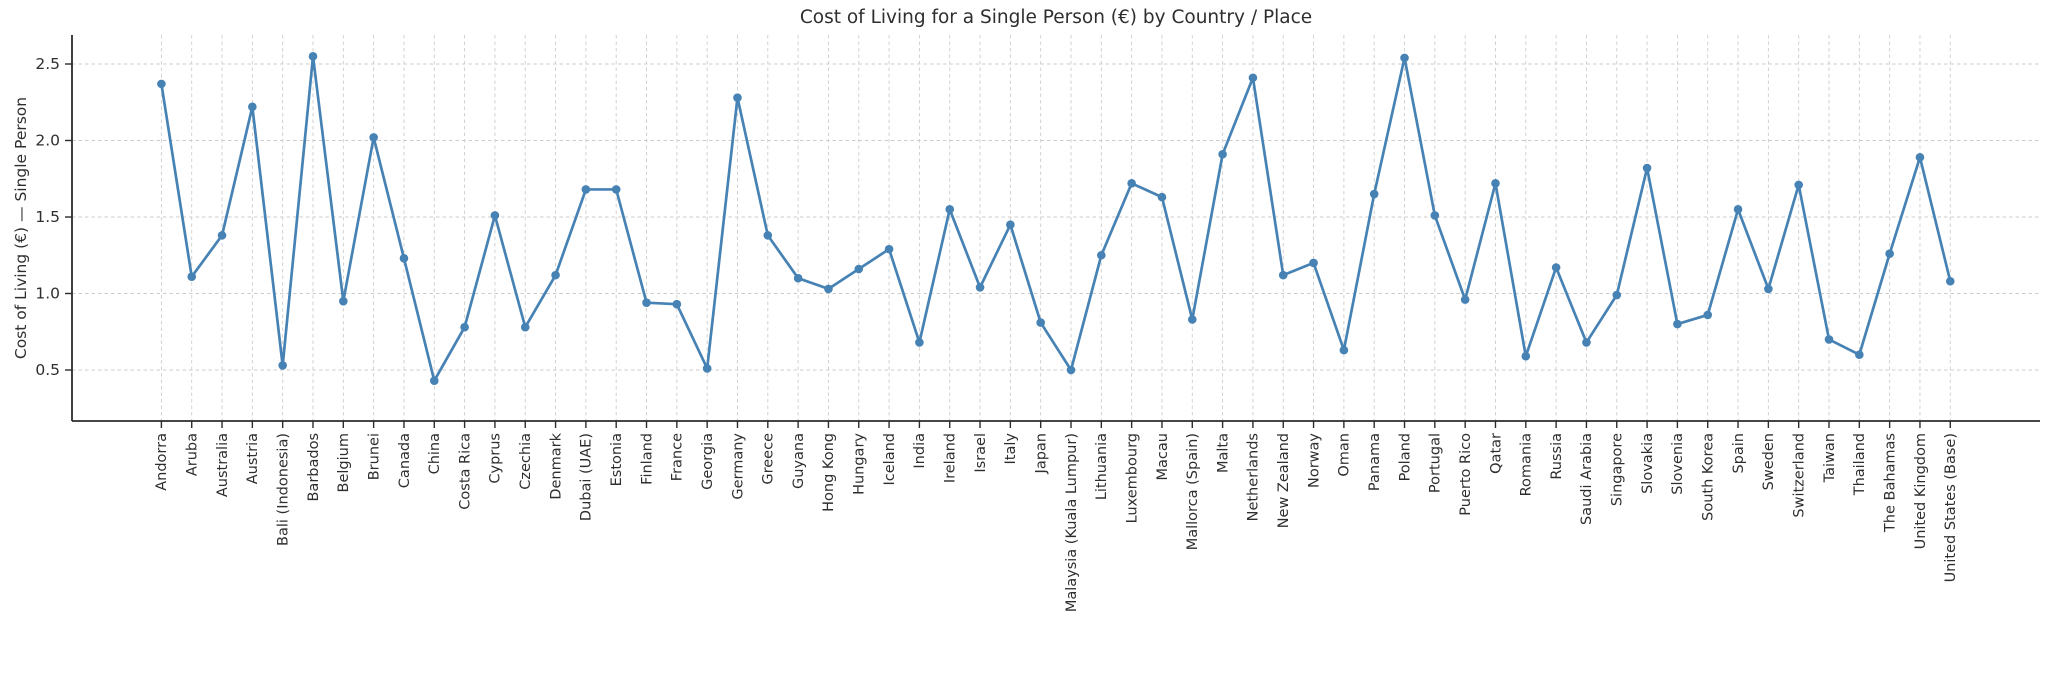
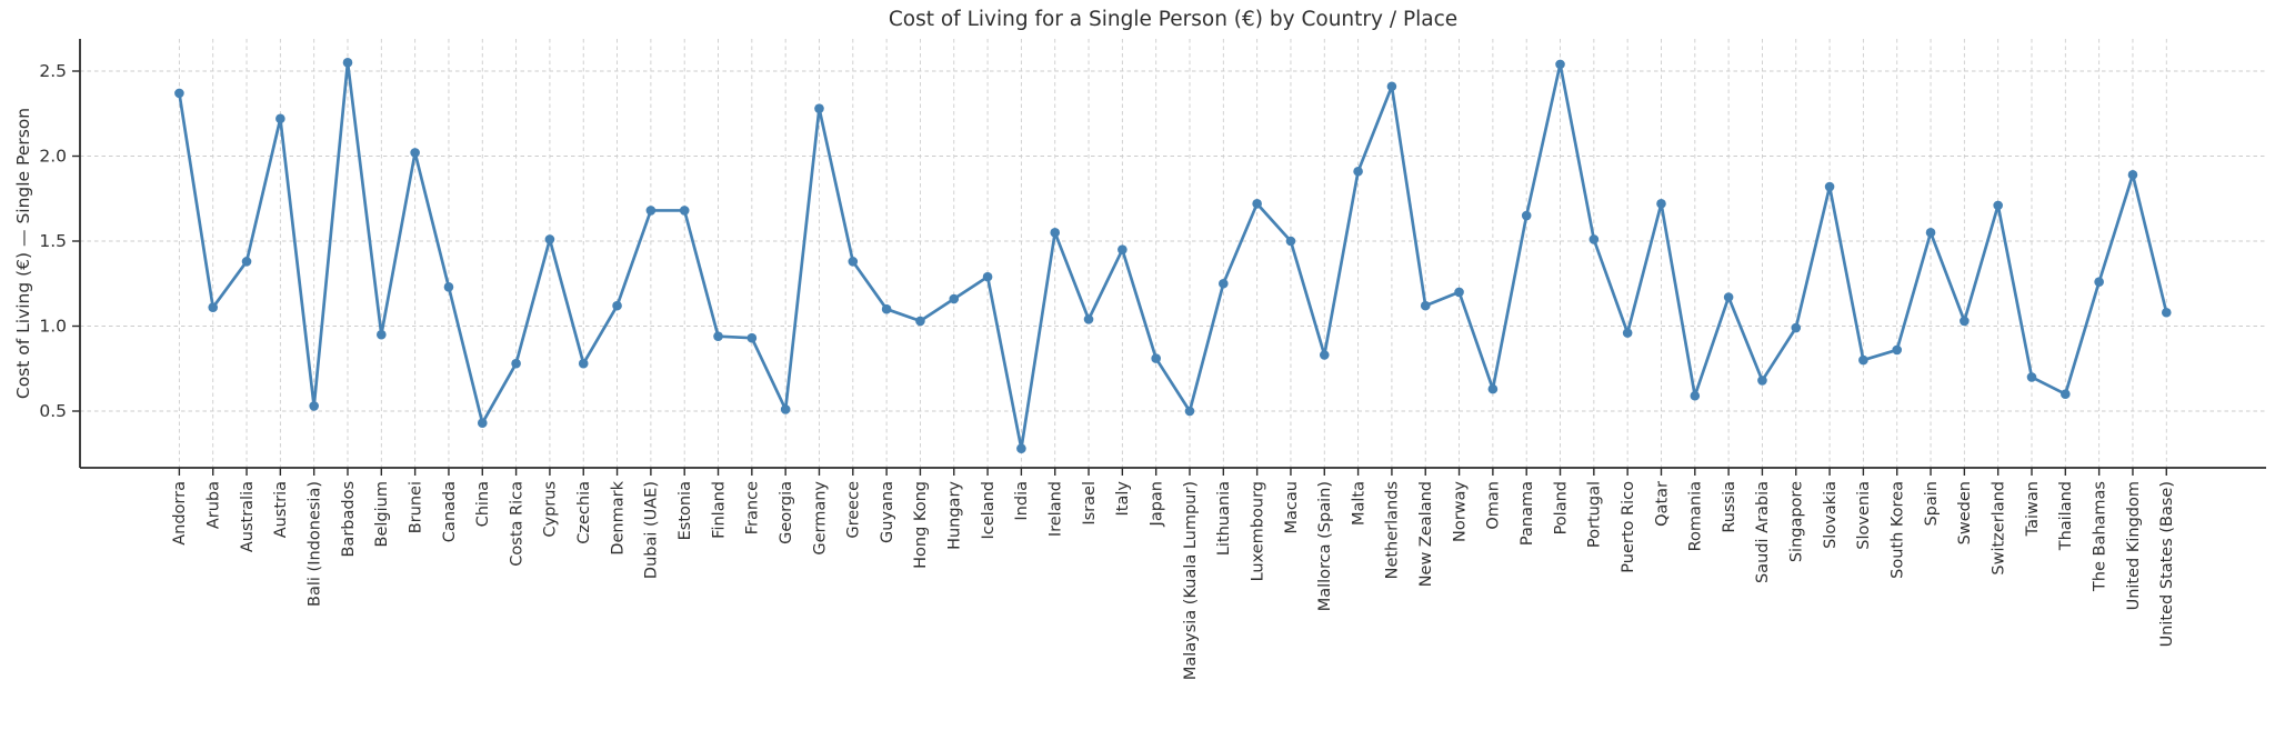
India: 0.68 -> 0.28
Macau: 1.63 -> 1.50
